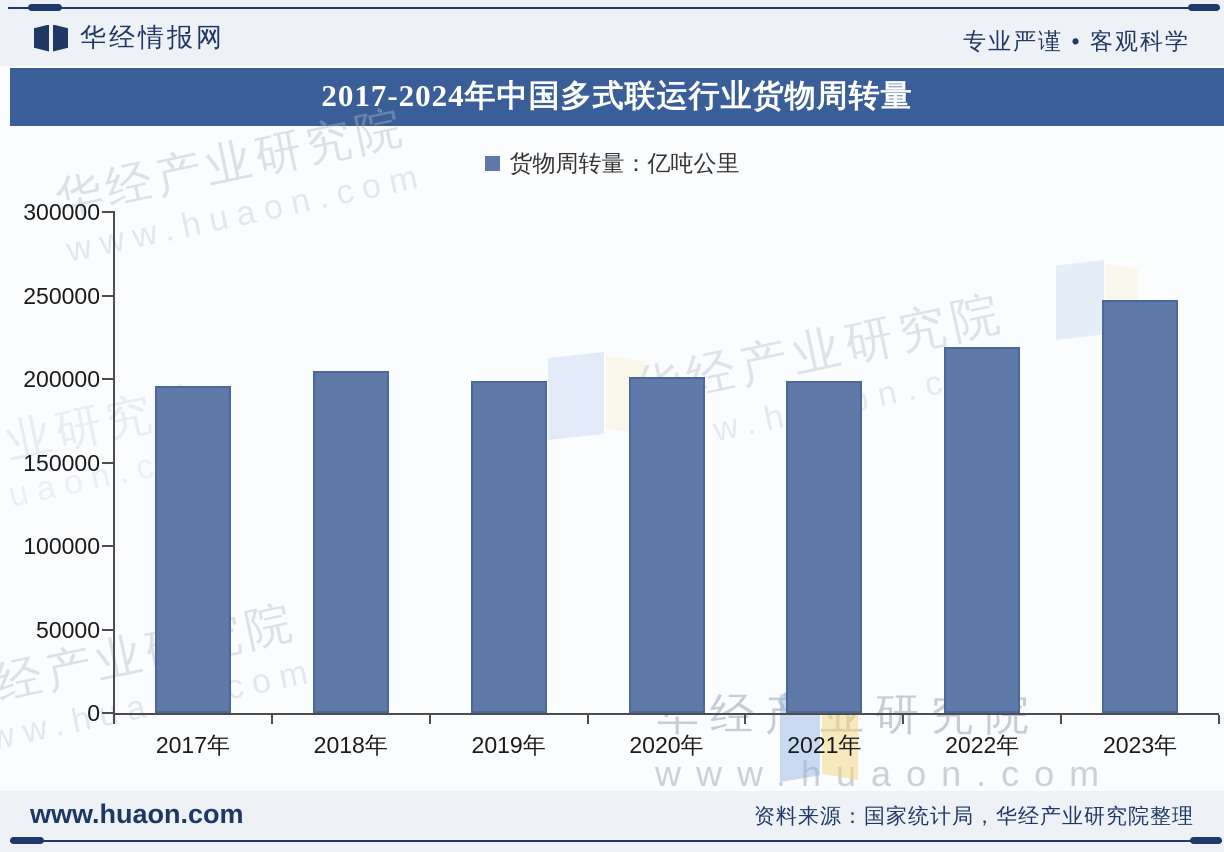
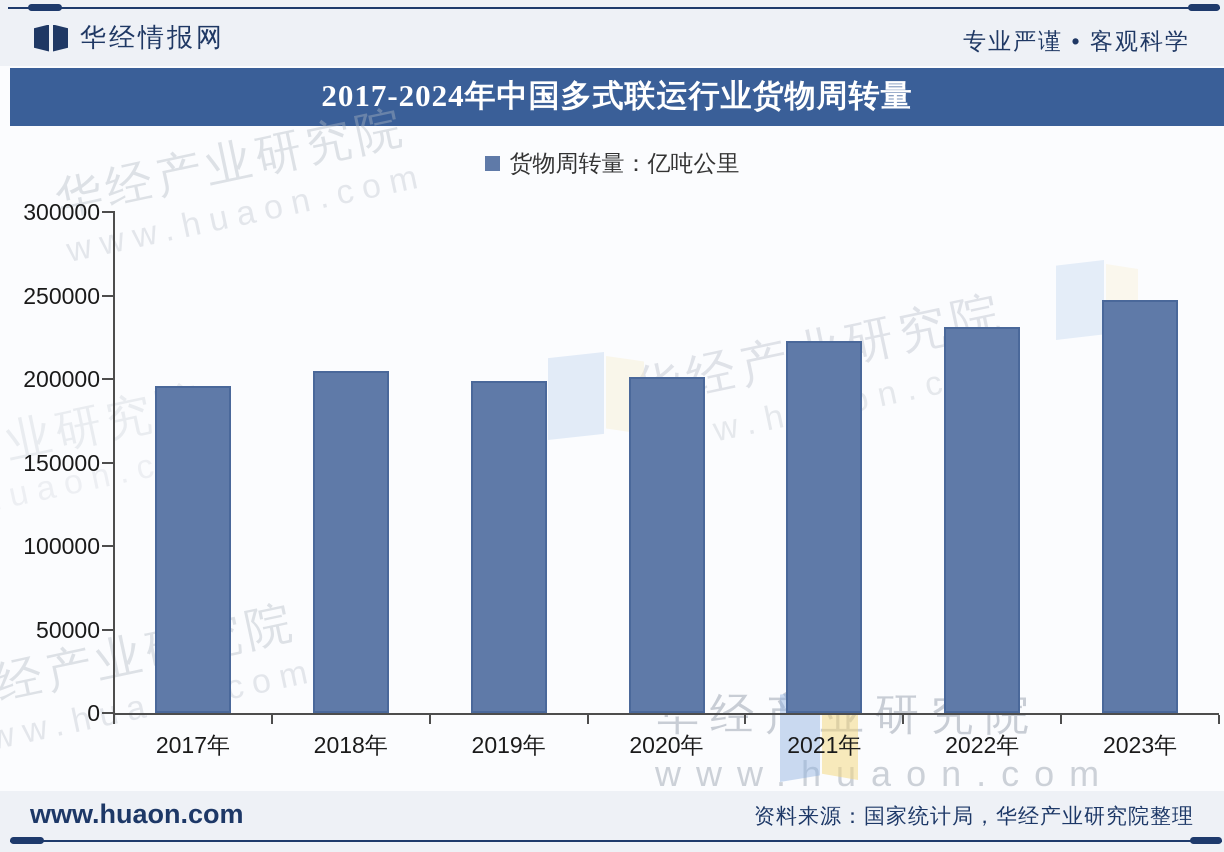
2021年: 199000 -> 222000
2022年: 219000 -> 231000
